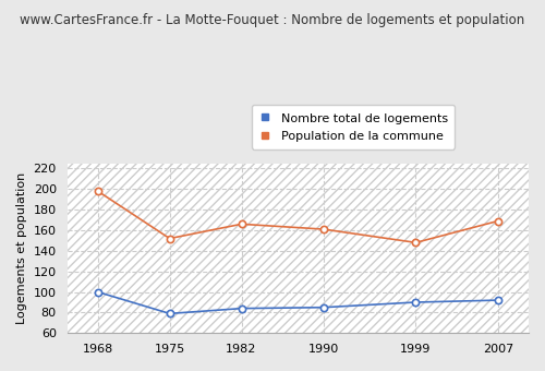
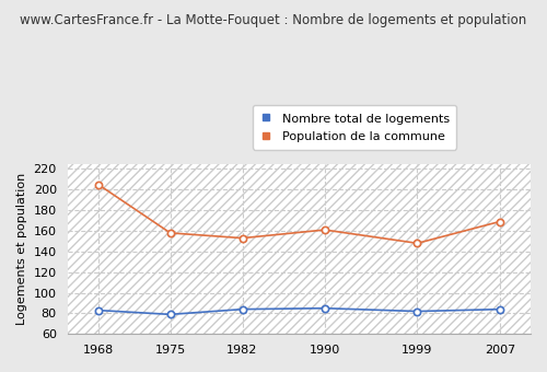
Nombre total de logements/1968: 100 -> 83
Population de la commune/1968: 198 -> 205
Population de la commune/1975: 152 -> 158
Population de la commune/1982: 166 -> 153
Nombre total de logements/1999: 90 -> 82
Nombre total de logements/2007: 92 -> 84
